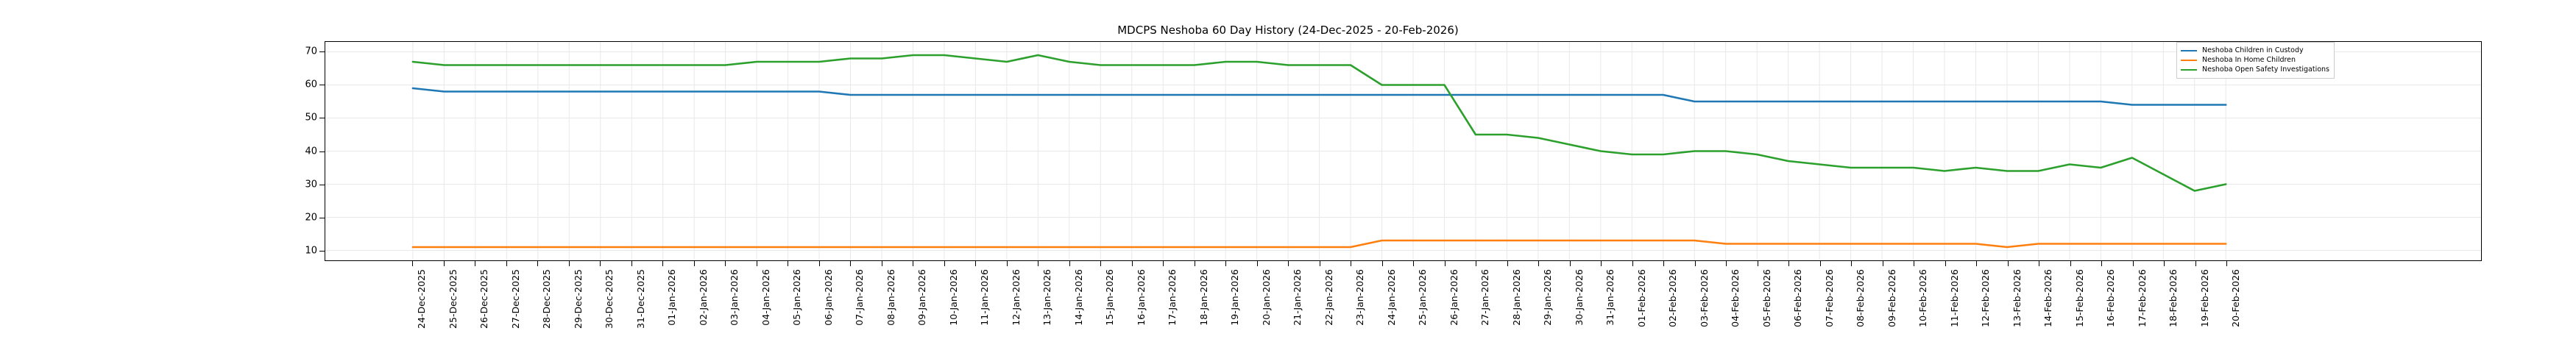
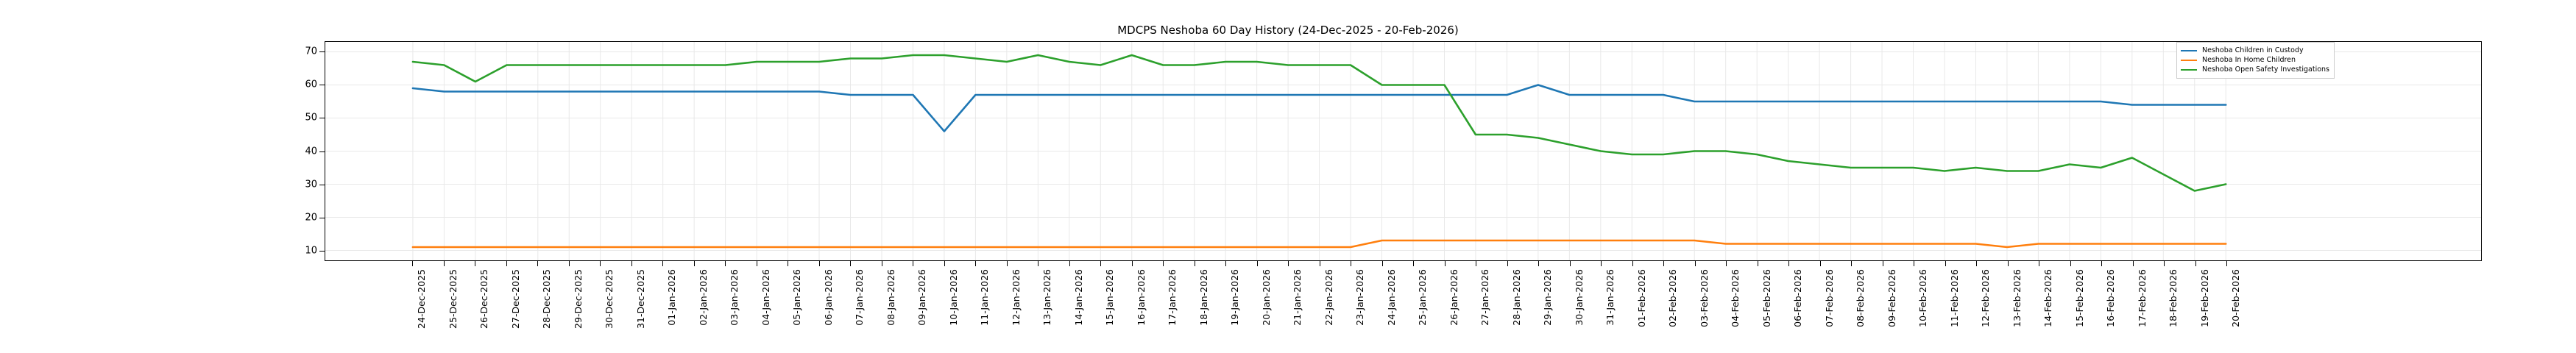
Neshoba Open Safety Investigations/26-Dec-2025: 66 -> 61
Neshoba Children in Custody/10-Jan-2026: 57 -> 46
Neshoba Open Safety Investigations/16-Jan-2026: 66 -> 69
Neshoba Children in Custody/29-Jan-2026: 57 -> 60
